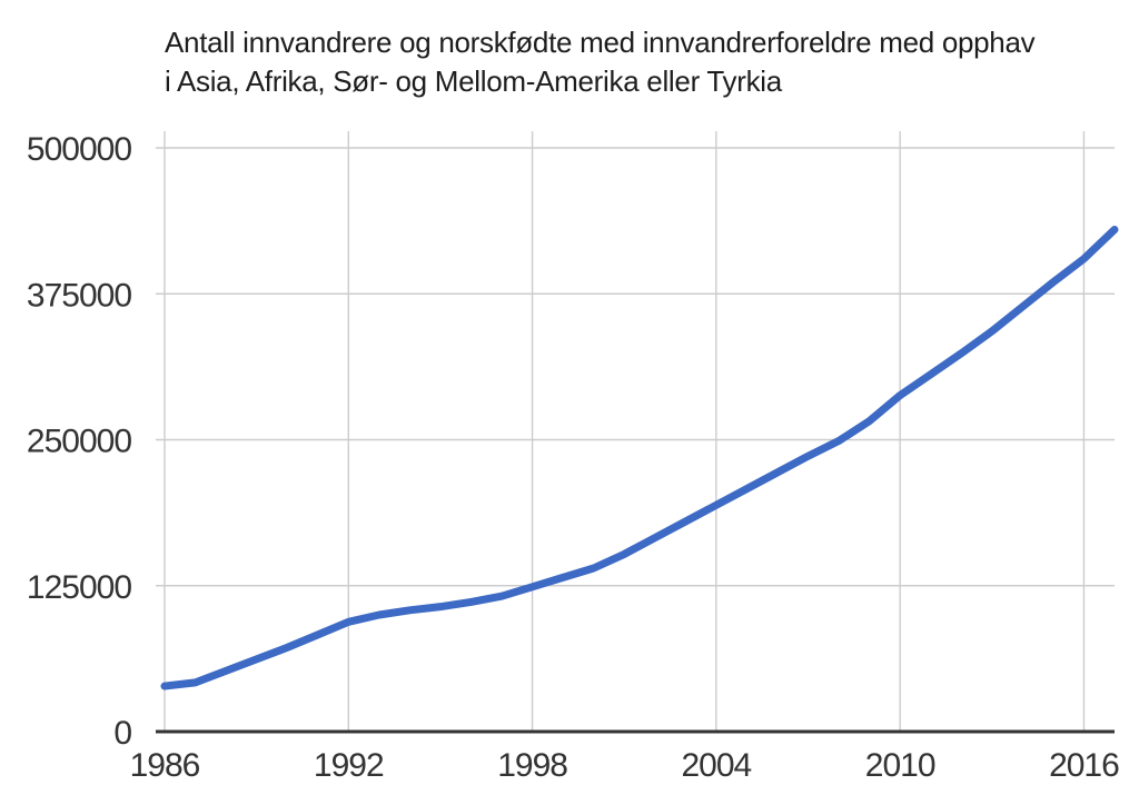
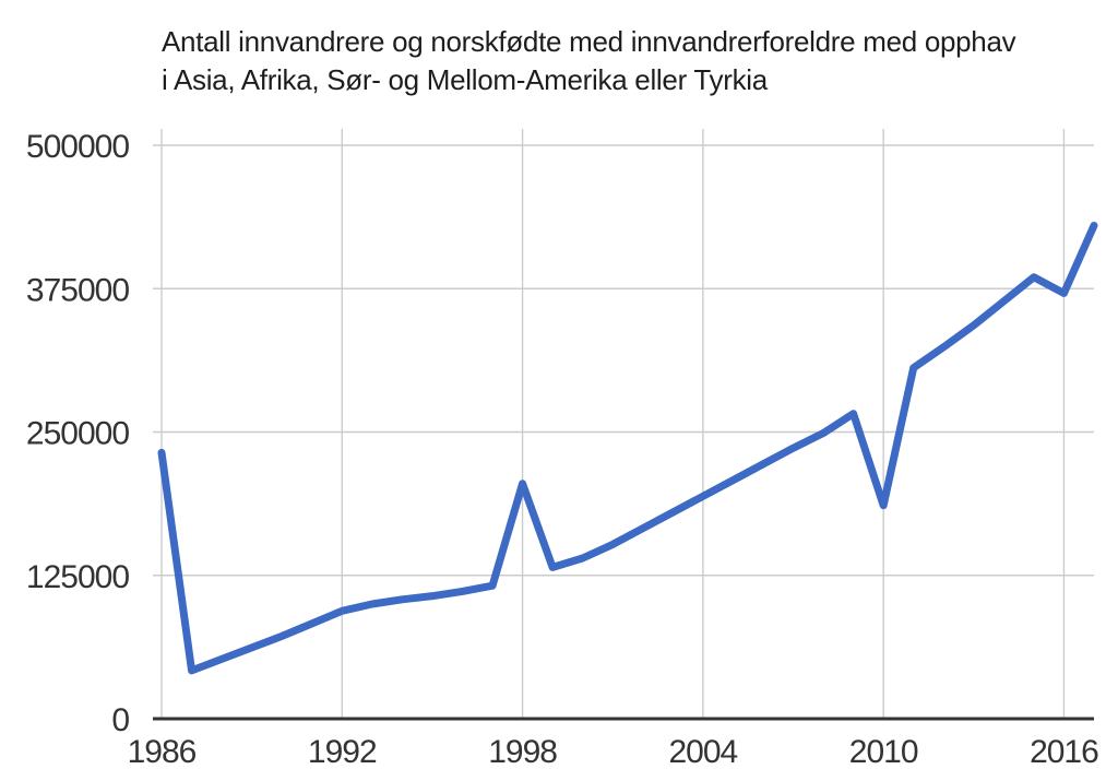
1986: 39000 -> 232000
1998: 124000 -> 205000
2010: 288000 -> 186000
2016: 405000 -> 371000
